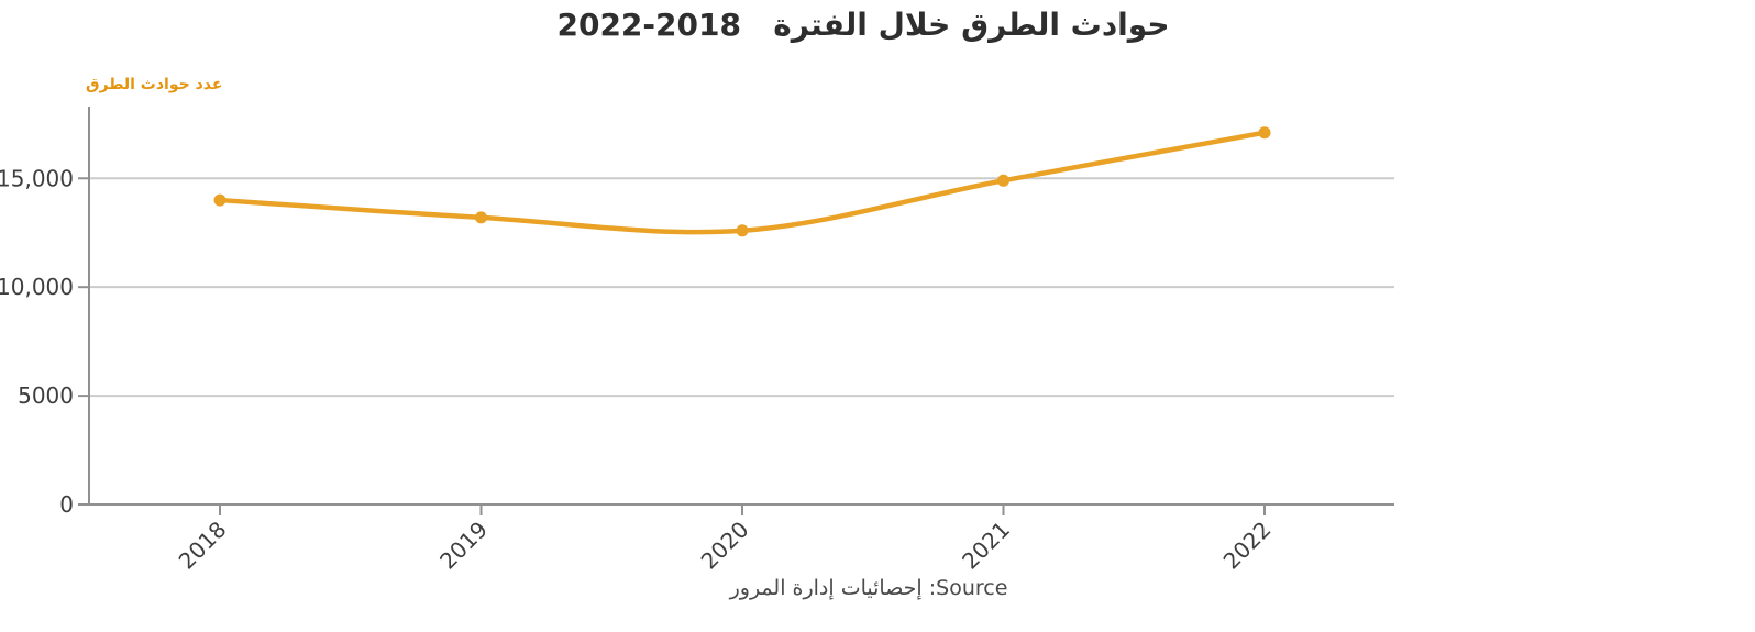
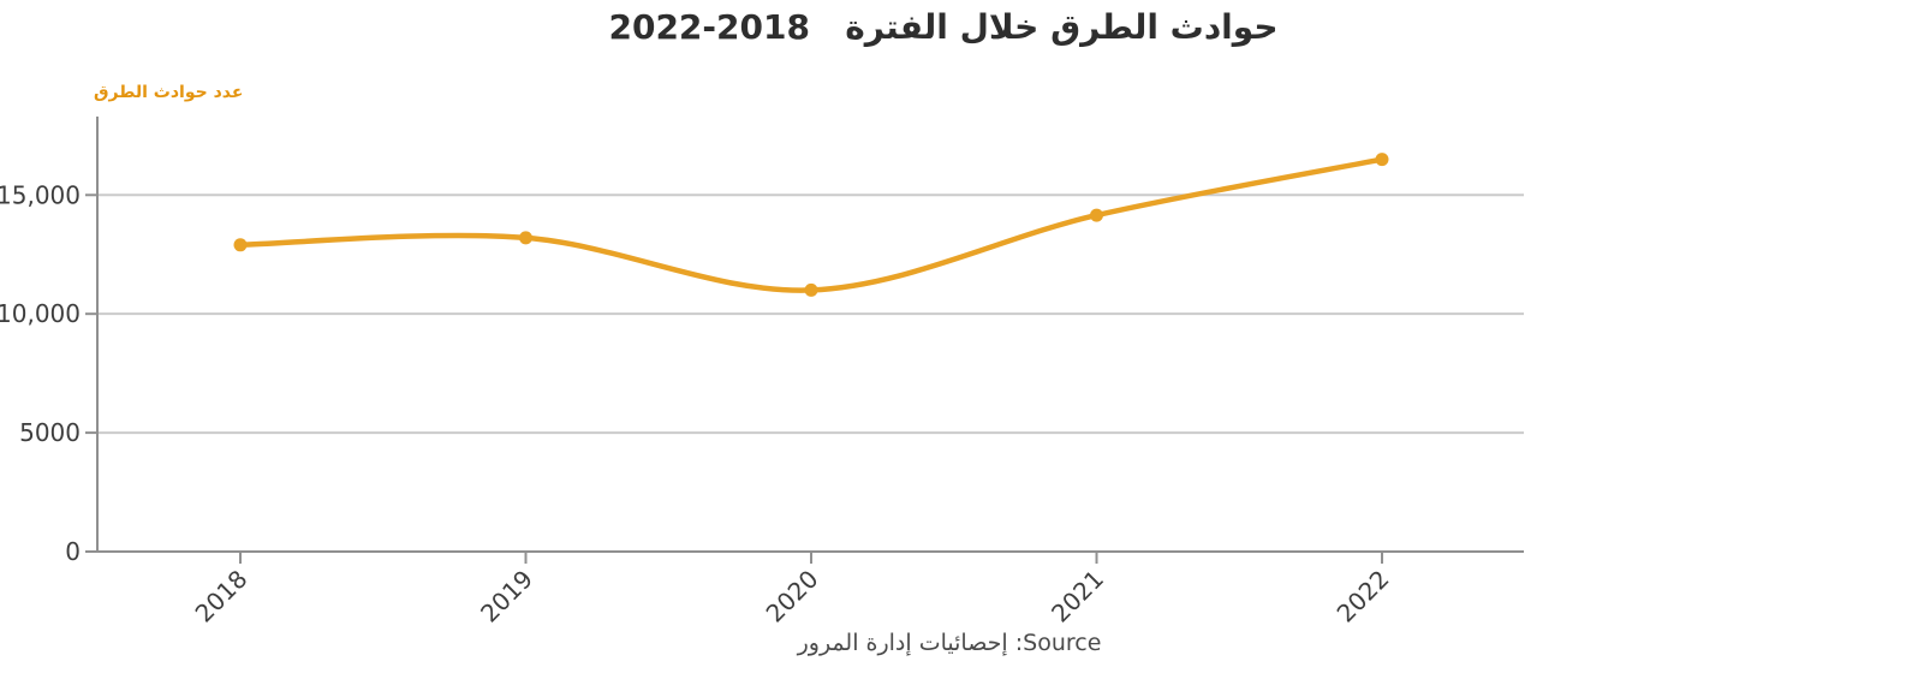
2018: 14000 -> 12900
2020: 12600 -> 11000
2021: 14900 -> 14200
2022: 17100 -> 16500
